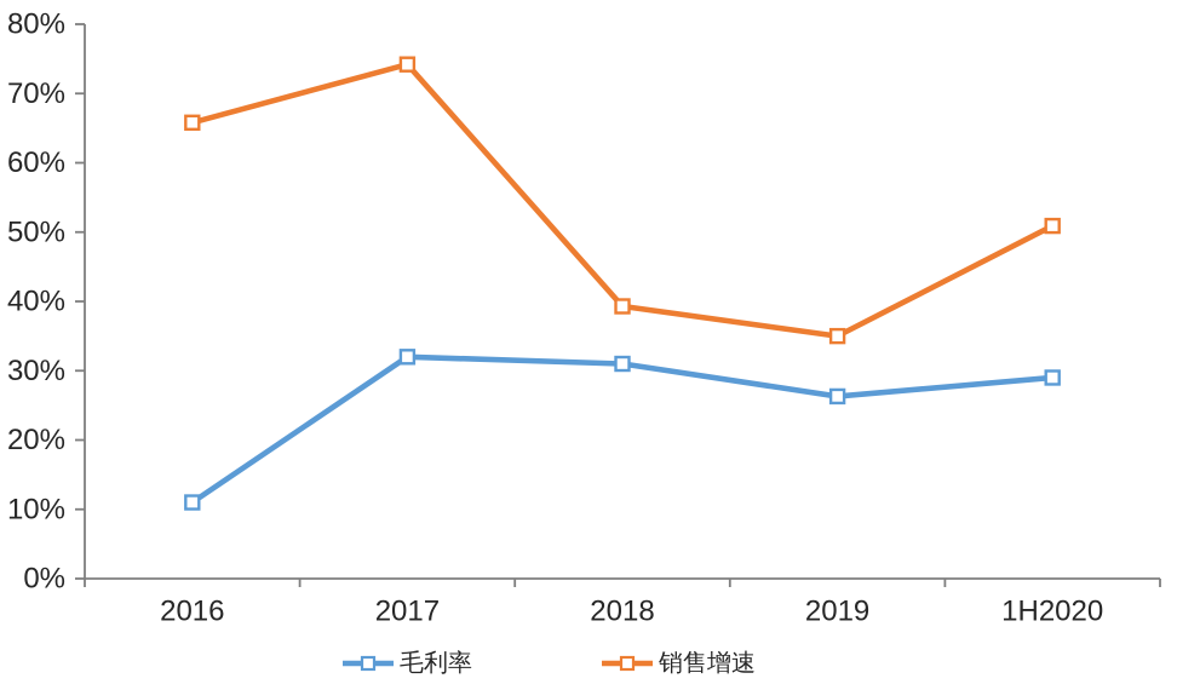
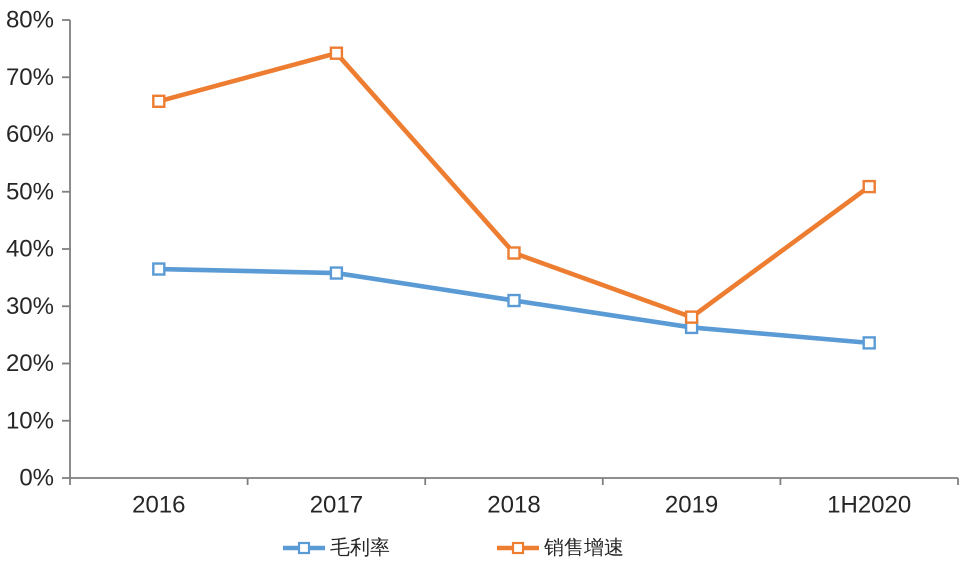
毛利率/2016: 11% -> 36%
毛利率/2017: 32% -> 36%
销售增速/2019: 35% -> 28%
毛利率/1H2020: 29% -> 24%
